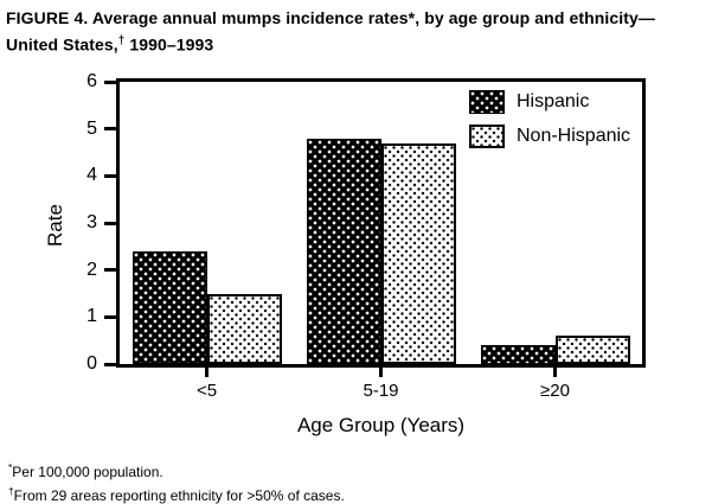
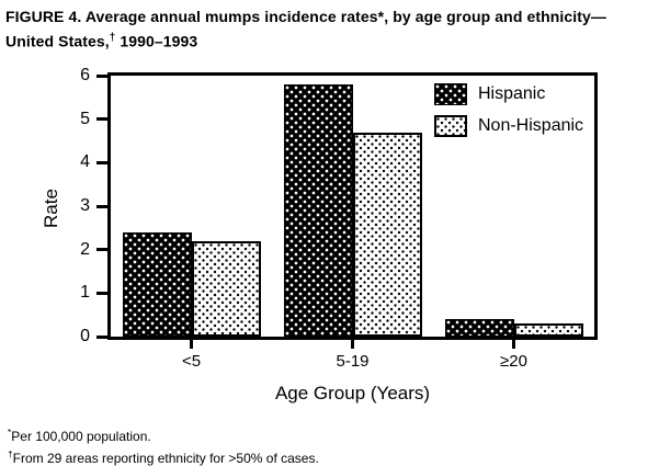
Non-Hispanic/<5: 1.5 -> 2.2
Hispanic/5-19: 4.8 -> 5.8
Non-Hispanic/≥20: 0.6 -> 0.3
